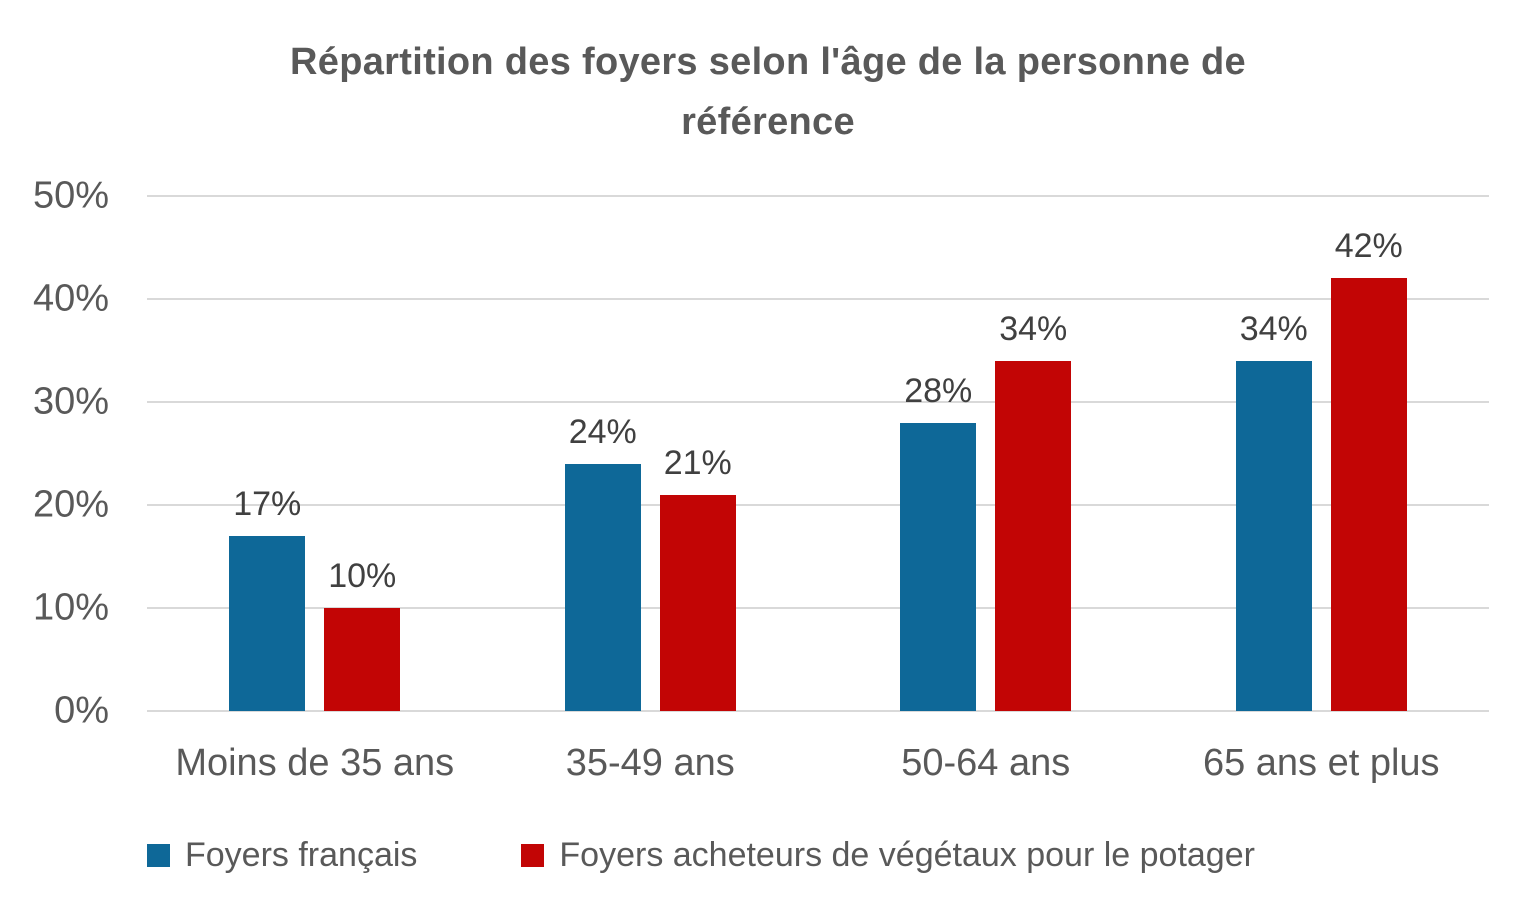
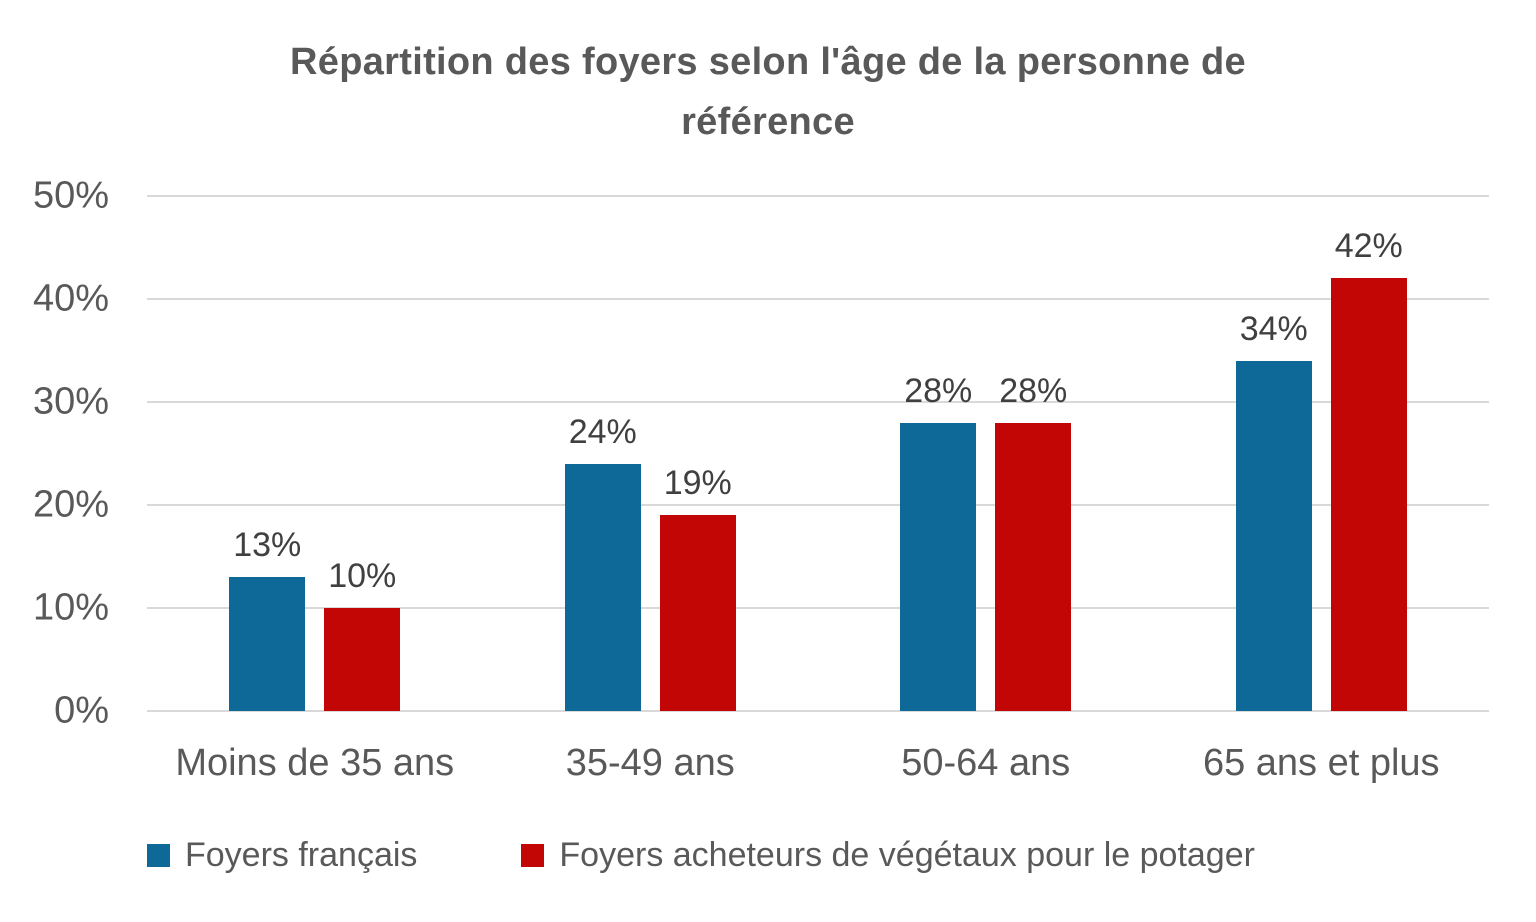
Foyers français/Moins de 35 ans: 17% -> 13%
Foyers acheteurs de végétaux pour le potager/35-49 ans: 21% -> 19%
Foyers acheteurs de végétaux pour le potager/50-64 ans: 34% -> 28%
